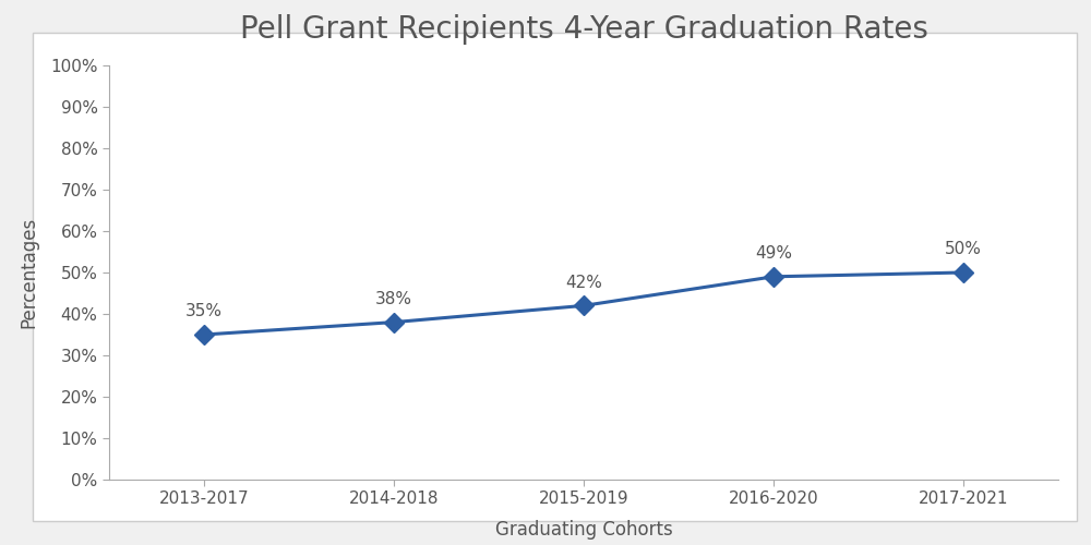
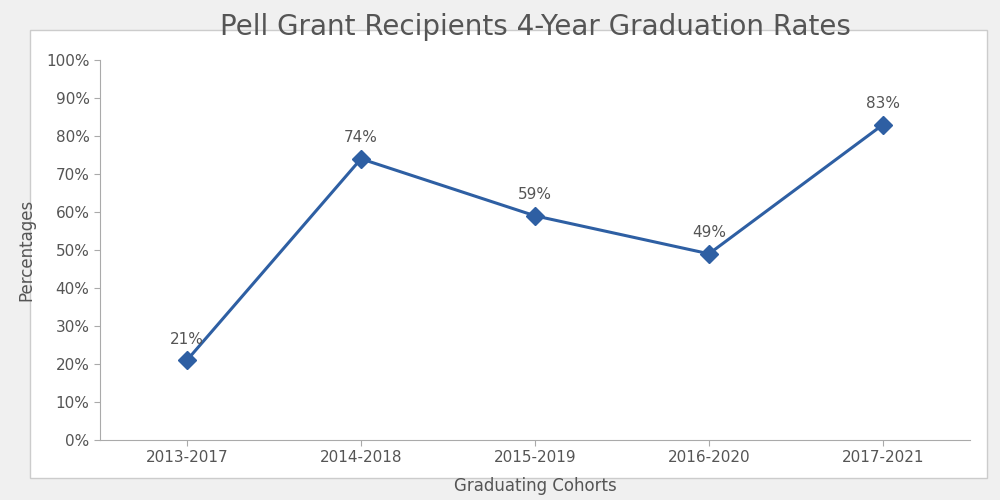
2013-2017: 35% -> 21%
2014-2018: 38% -> 74%
2015-2019: 42% -> 59%
2017-2021: 50% -> 83%
